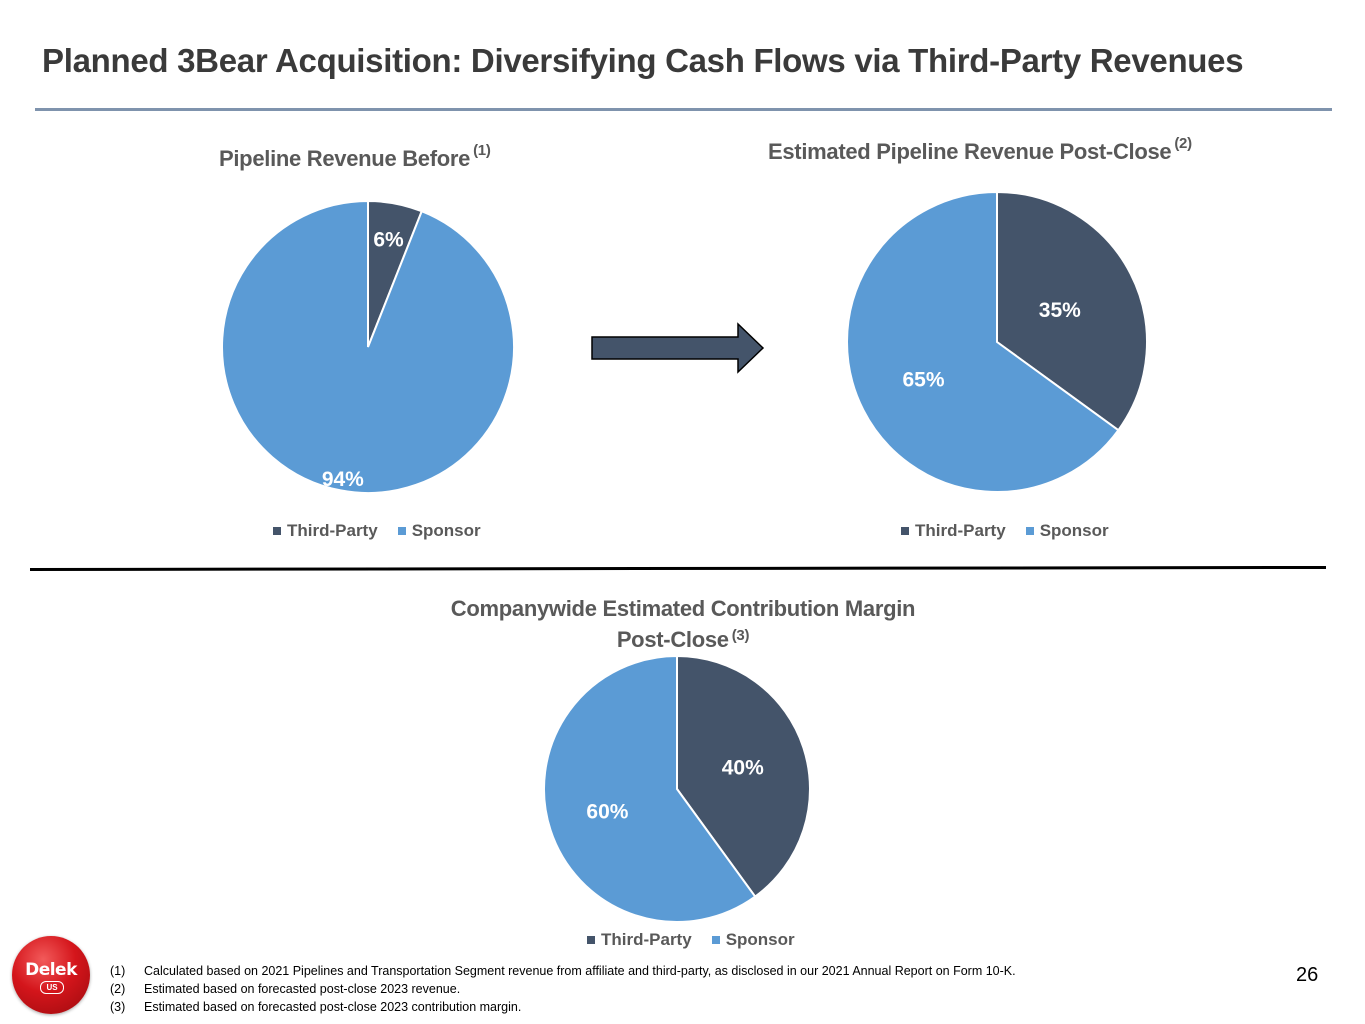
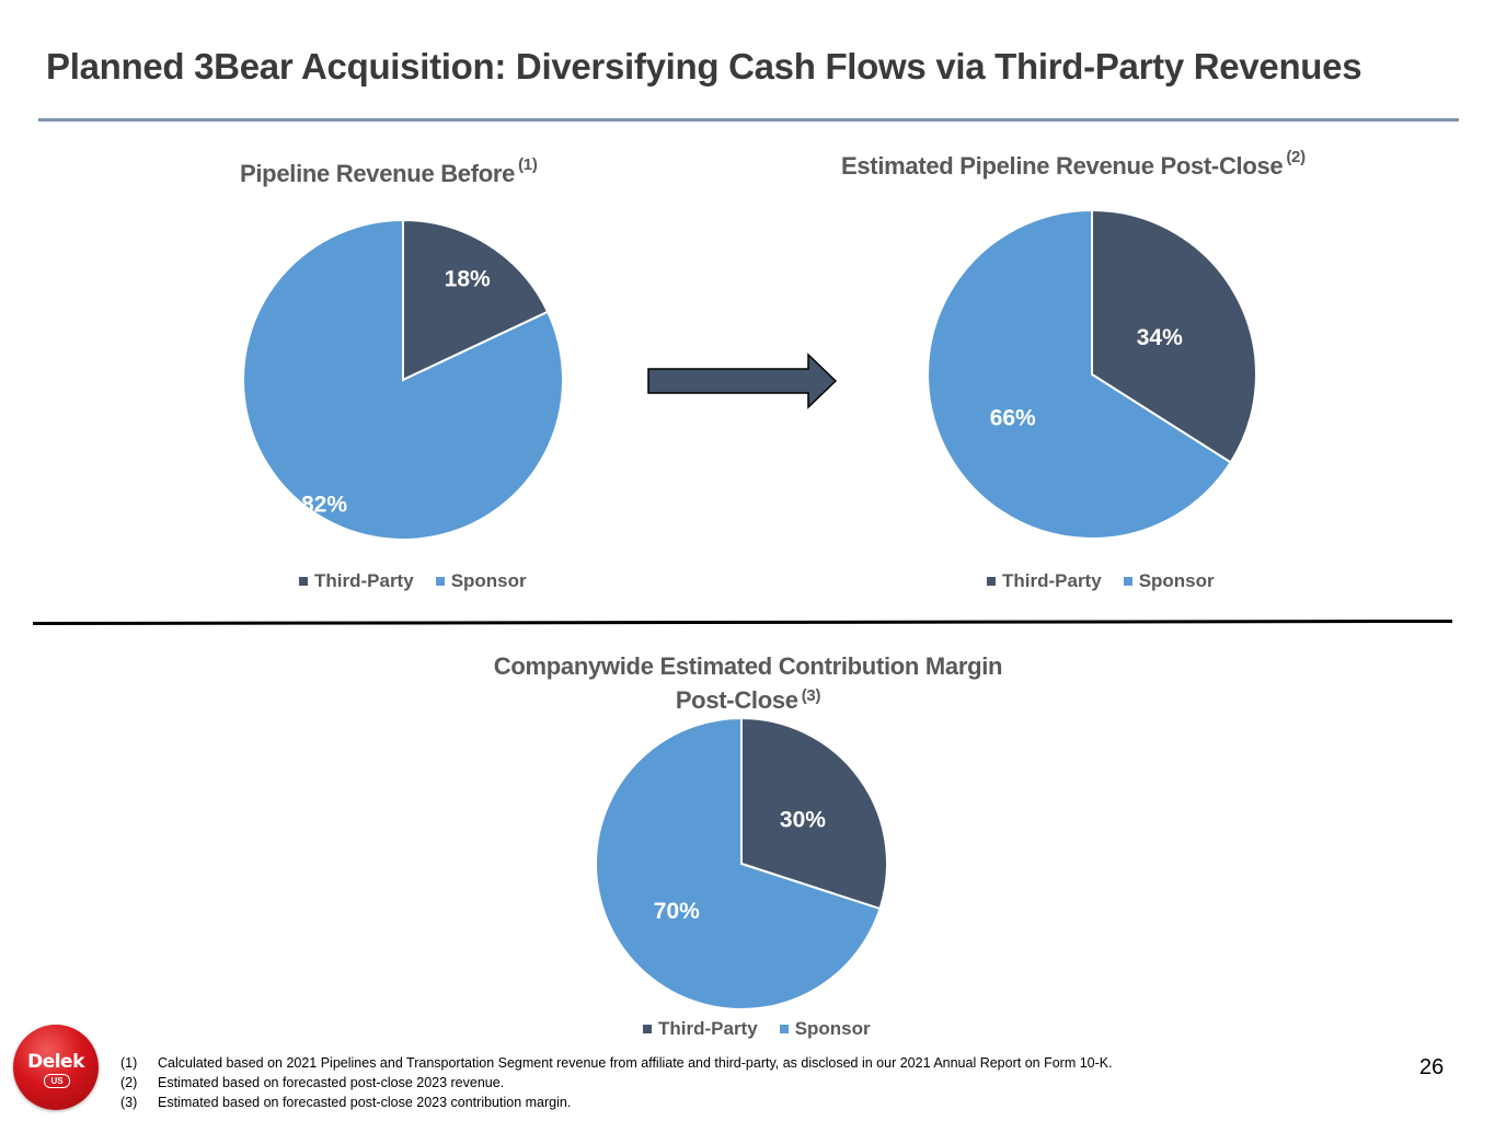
Pipeline Revenue Before/Third-Party: 6% -> 18%
Pipeline Revenue Before/Sponsor: 94% -> 82%
Estimated Pipeline Revenue Post-Close/Third-Party: 35% -> 34%
Estimated Pipeline Revenue Post-Close/Sponsor: 65% -> 66%
Companywide Estimated Contribution Margin/Third-Party: 40% -> 30%
Companywide Estimated Contribution Margin/Sponsor: 60% -> 70%
